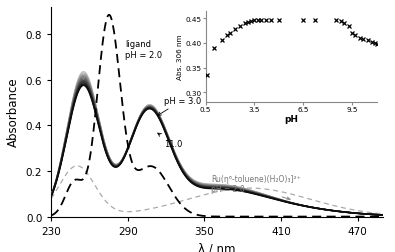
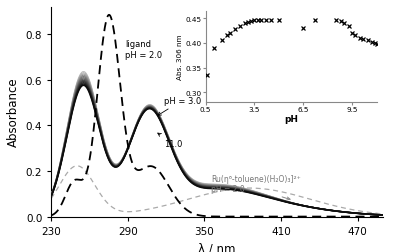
6.5: 0.447 -> 0.430
